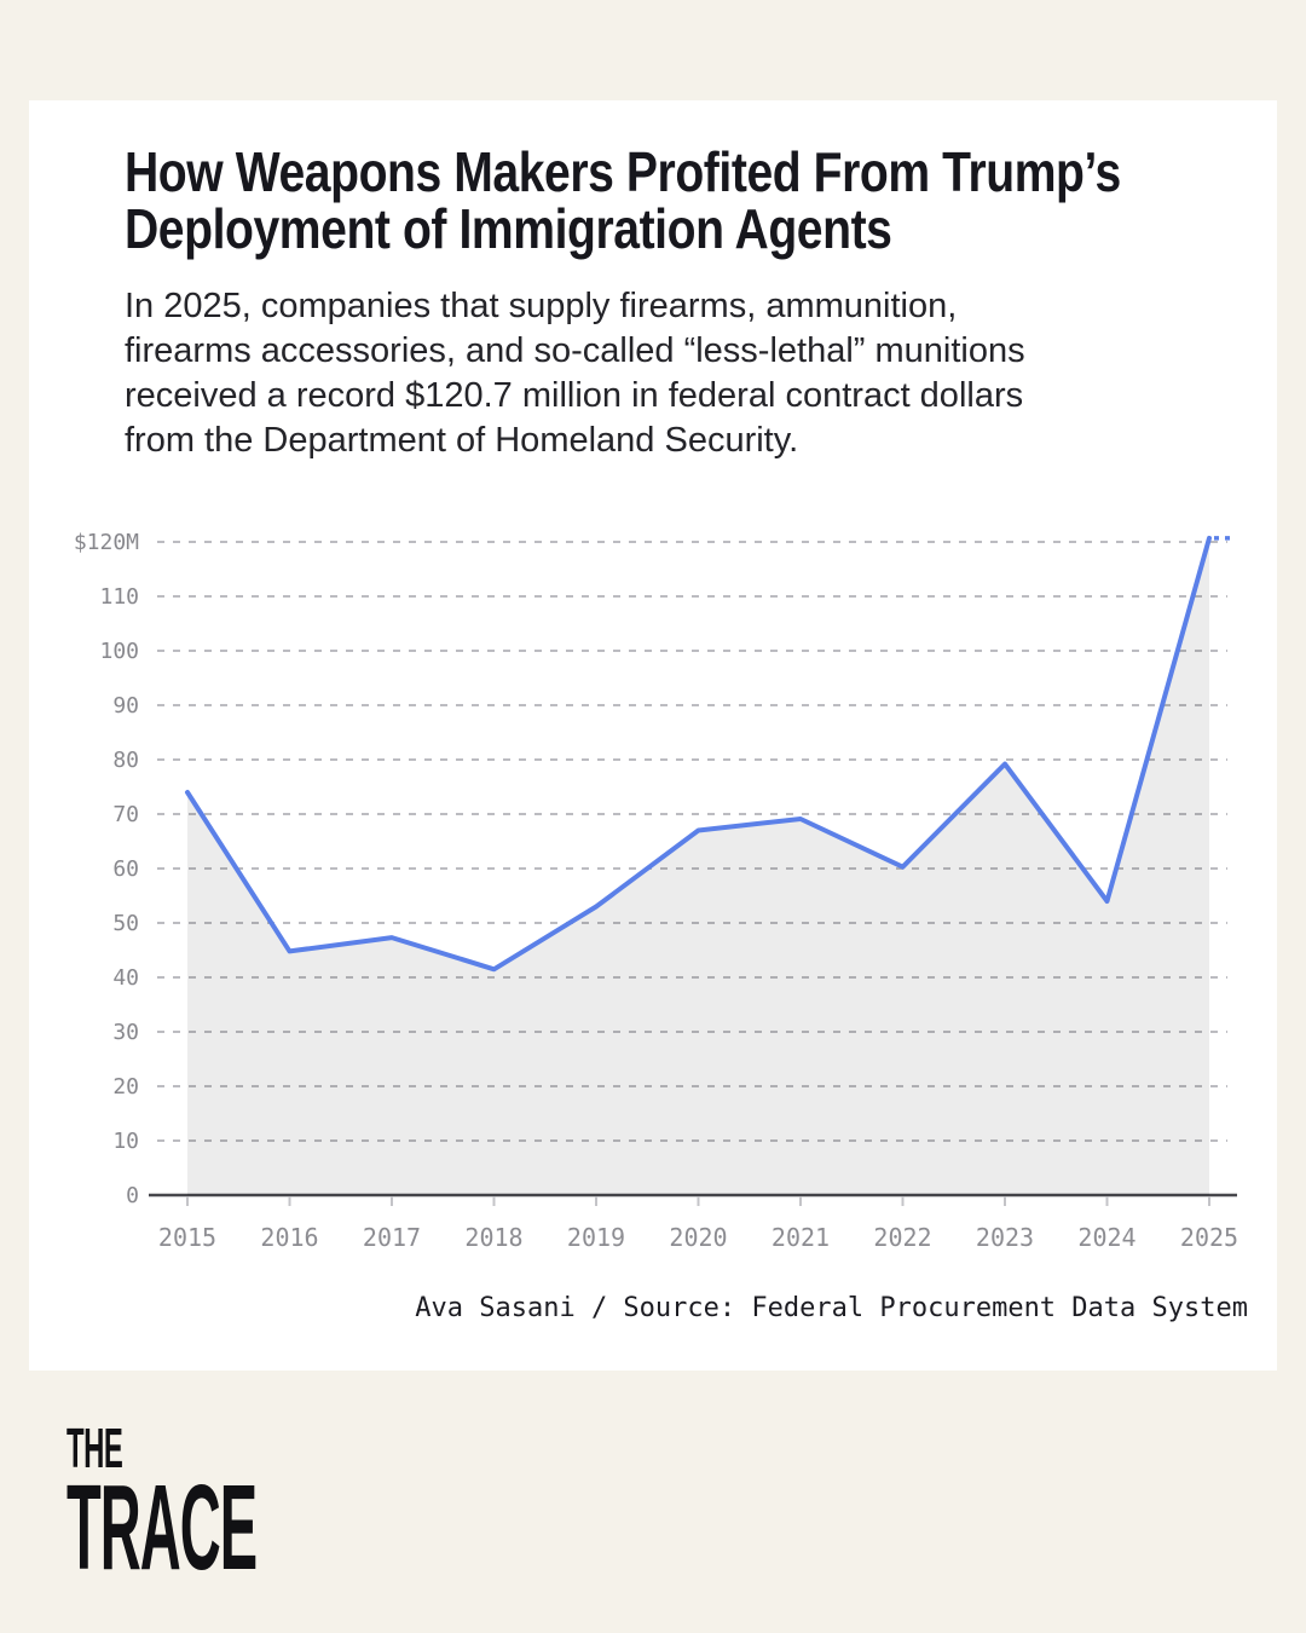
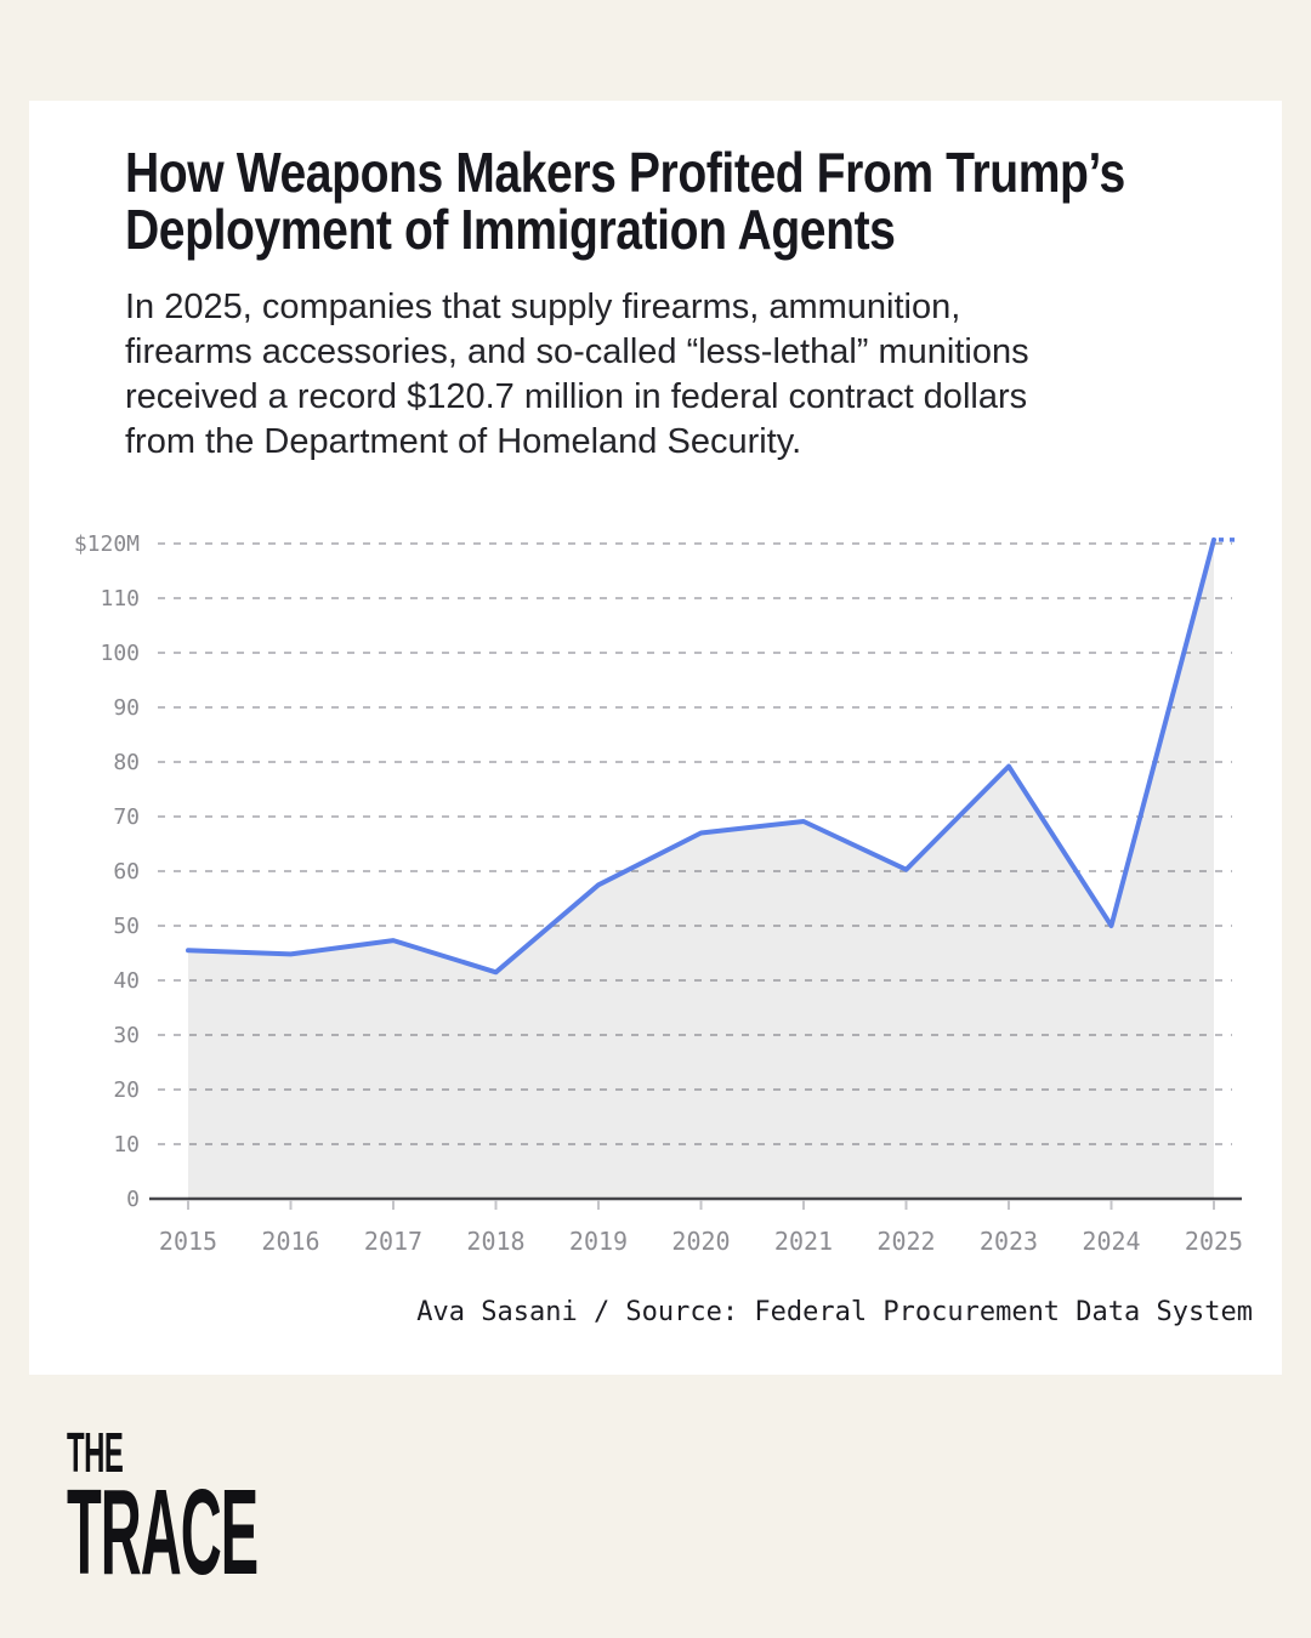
2015: $74M -> $46M
2019: $53M -> $58M
2024: $54M -> $50M
